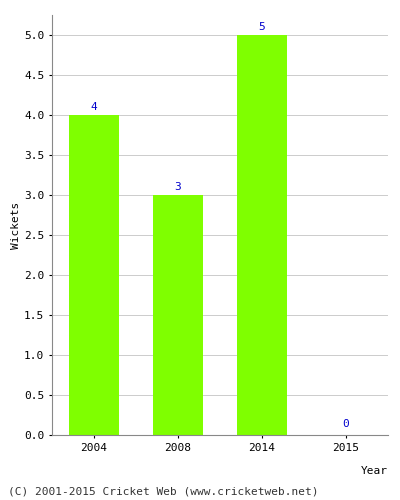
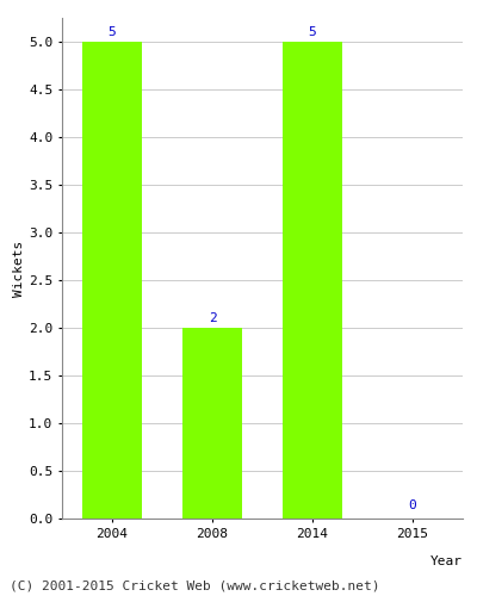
2004: 4 -> 5
2008: 3 -> 2
